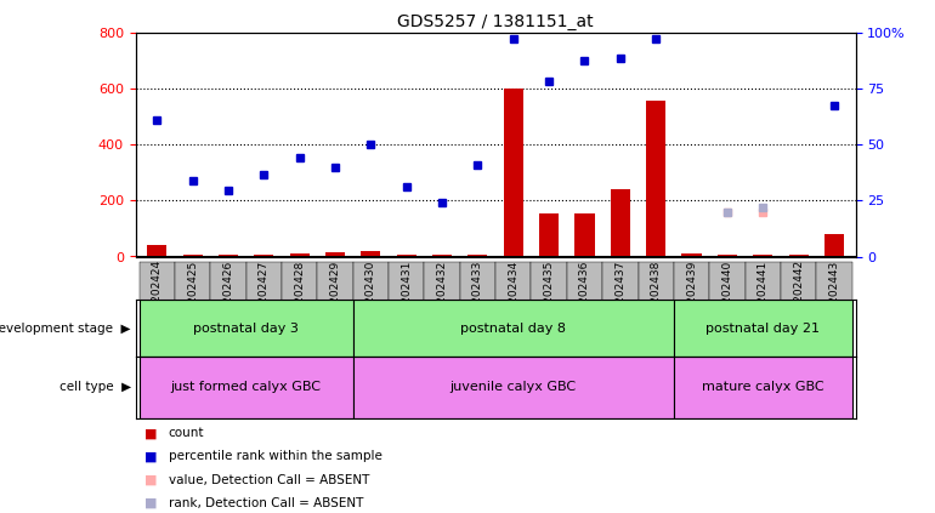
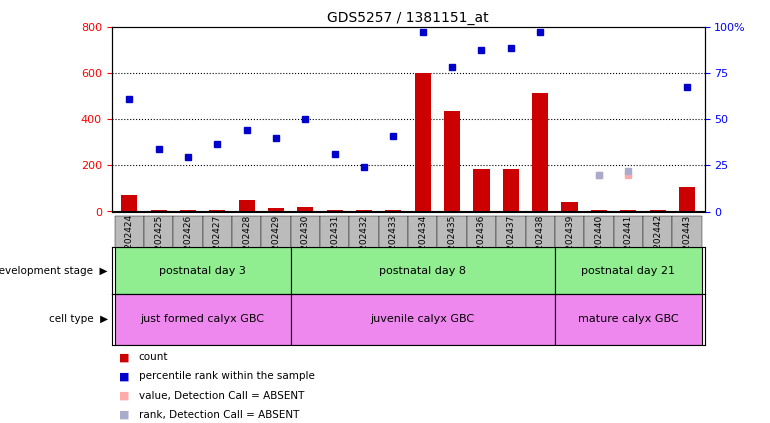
GSM1202424: 40 -> 70
GSM1202428: 10 -> 50
GSM1202435: 155 -> 435
GSM1202436: 155 -> 185
GSM1202437: 240 -> 185
GSM1202438: 560 -> 515
GSM1202439: 12 -> 40
GSM1202443: 80 -> 105
